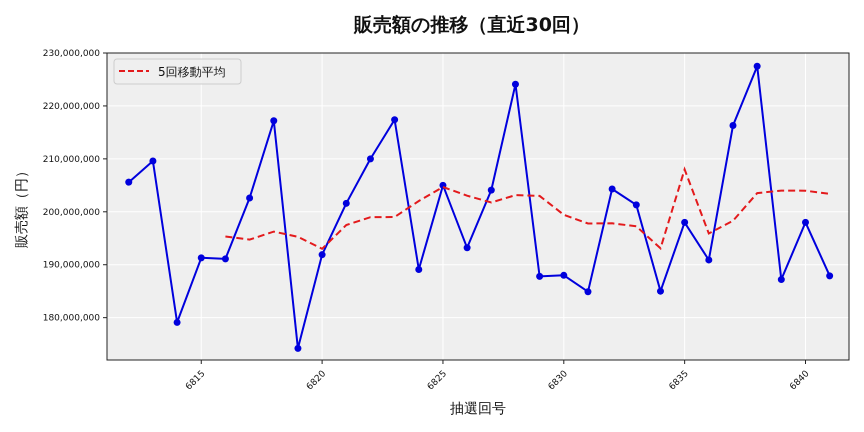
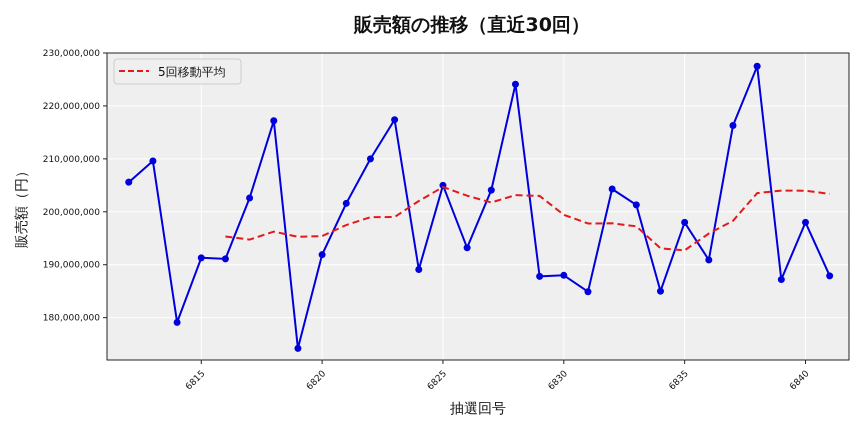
5回移動平均/6820: 193000000 -> 195000000
5回移動平均/6835: 208000000 -> 193000000
